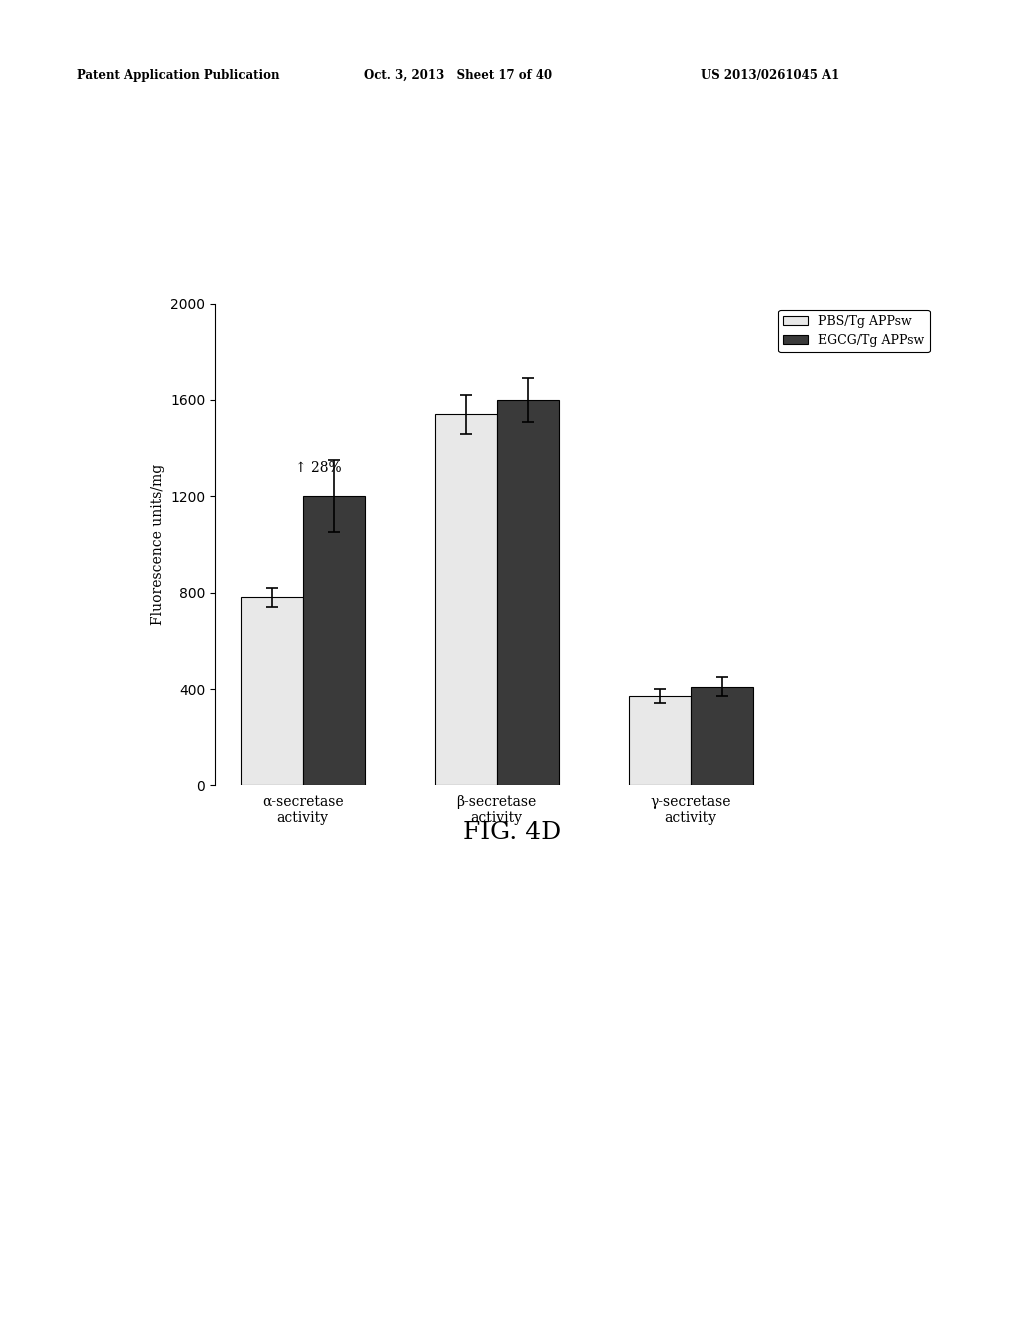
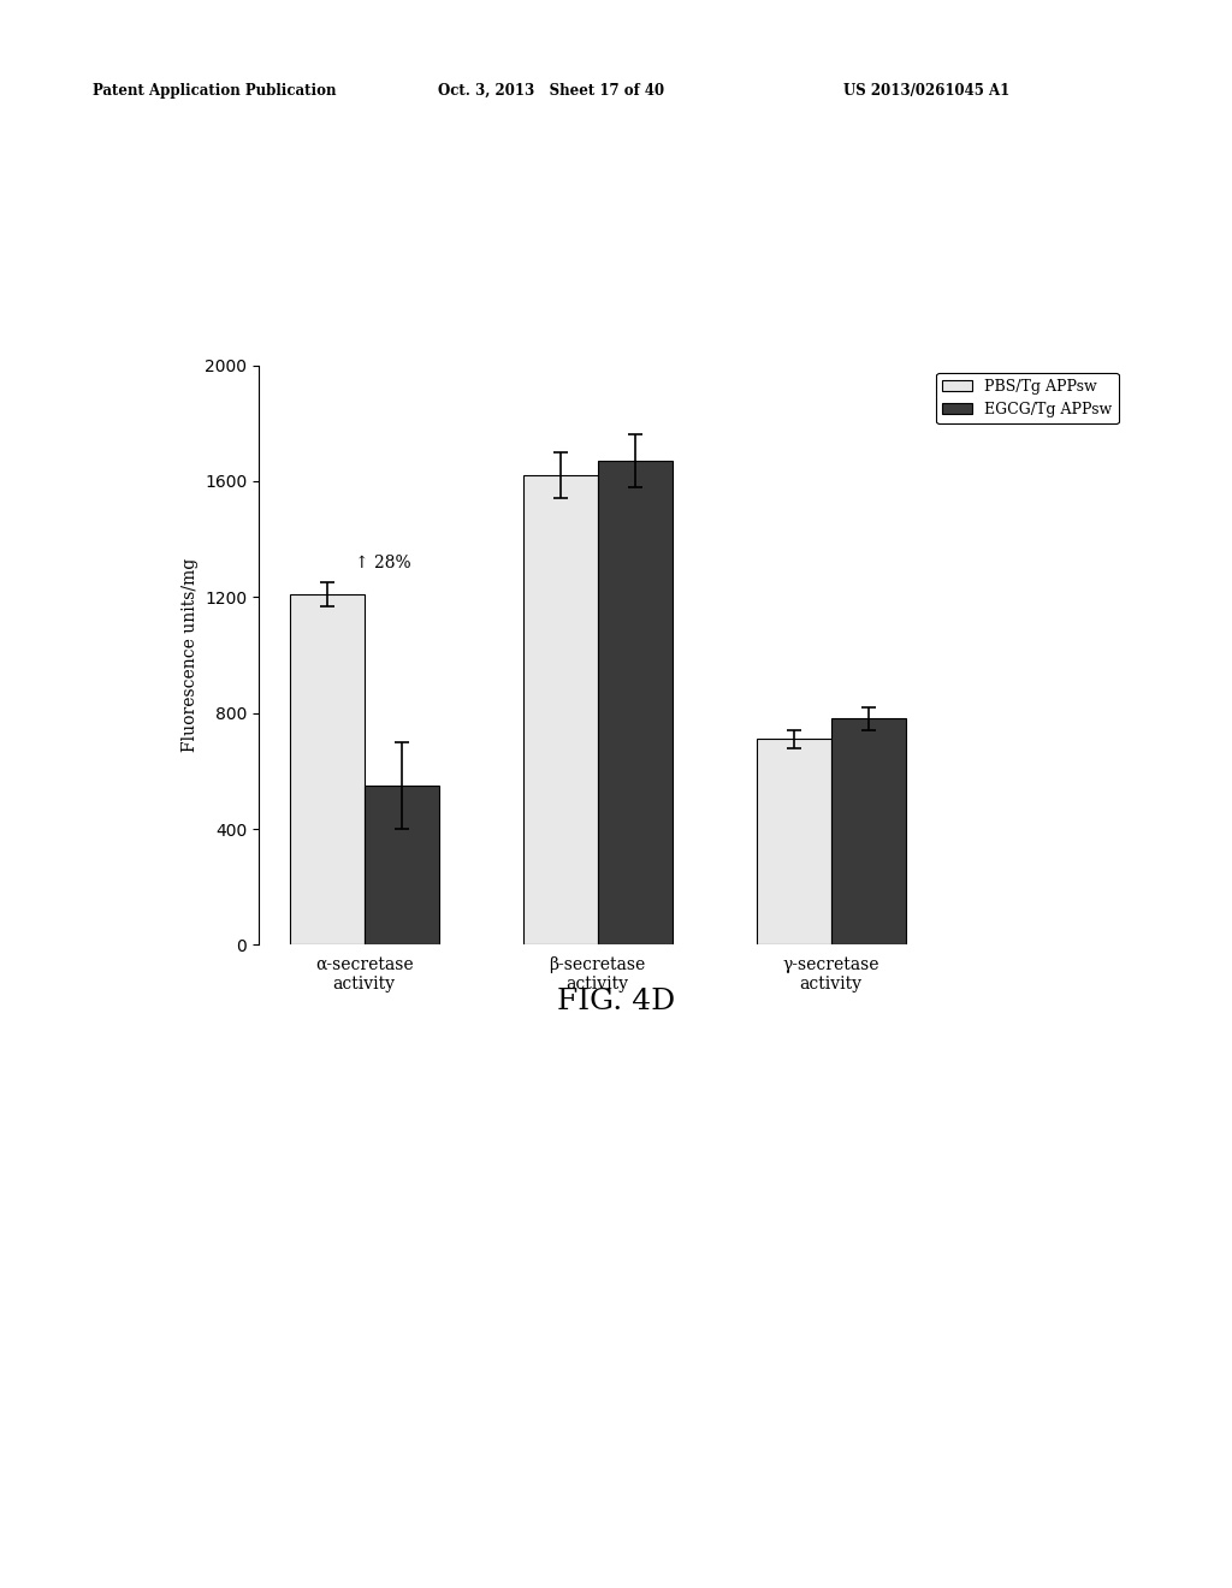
PBS/Tg APPsw/α-secretase activity: 780 -> 1210
EGCG/Tg APPsw/α-secretase activity: 1200 -> 550
PBS/Tg APPsw/β-secretase activity: 1540 -> 1620
EGCG/Tg APPsw/β-secretase activity: 1600 -> 1670
PBS/Tg APPsw/γ-secretase activity: 370 -> 710
EGCG/Tg APPsw/γ-secretase activity: 410 -> 780
